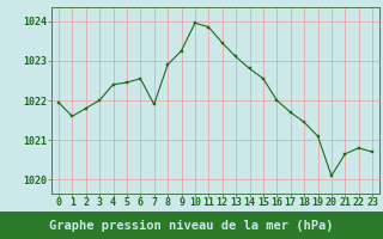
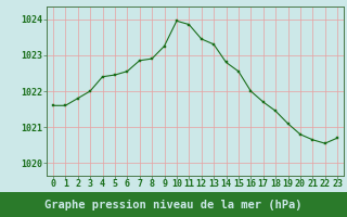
0: 1021.95 -> 1021.60
7: 1021.90 -> 1022.85
13: 1023.10 -> 1023.30
20: 1020.10 -> 1020.80
22: 1020.80 -> 1020.55
